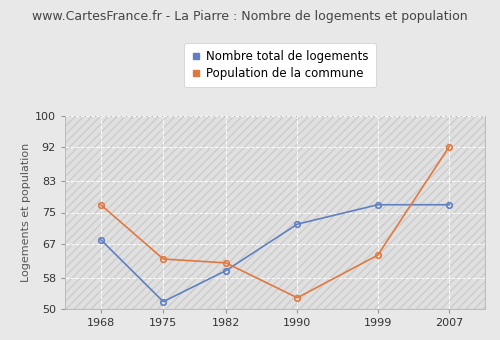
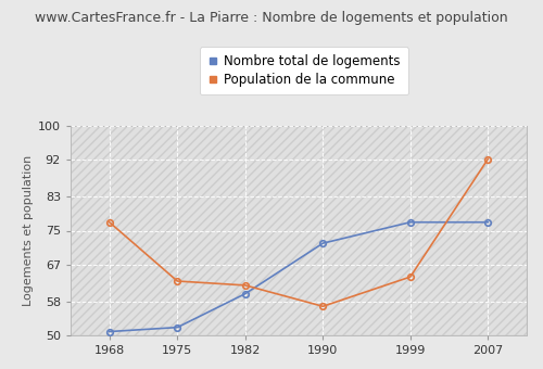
Nombre total de logements/1968: 68 -> 51
Population de la commune/1990: 53 -> 57
